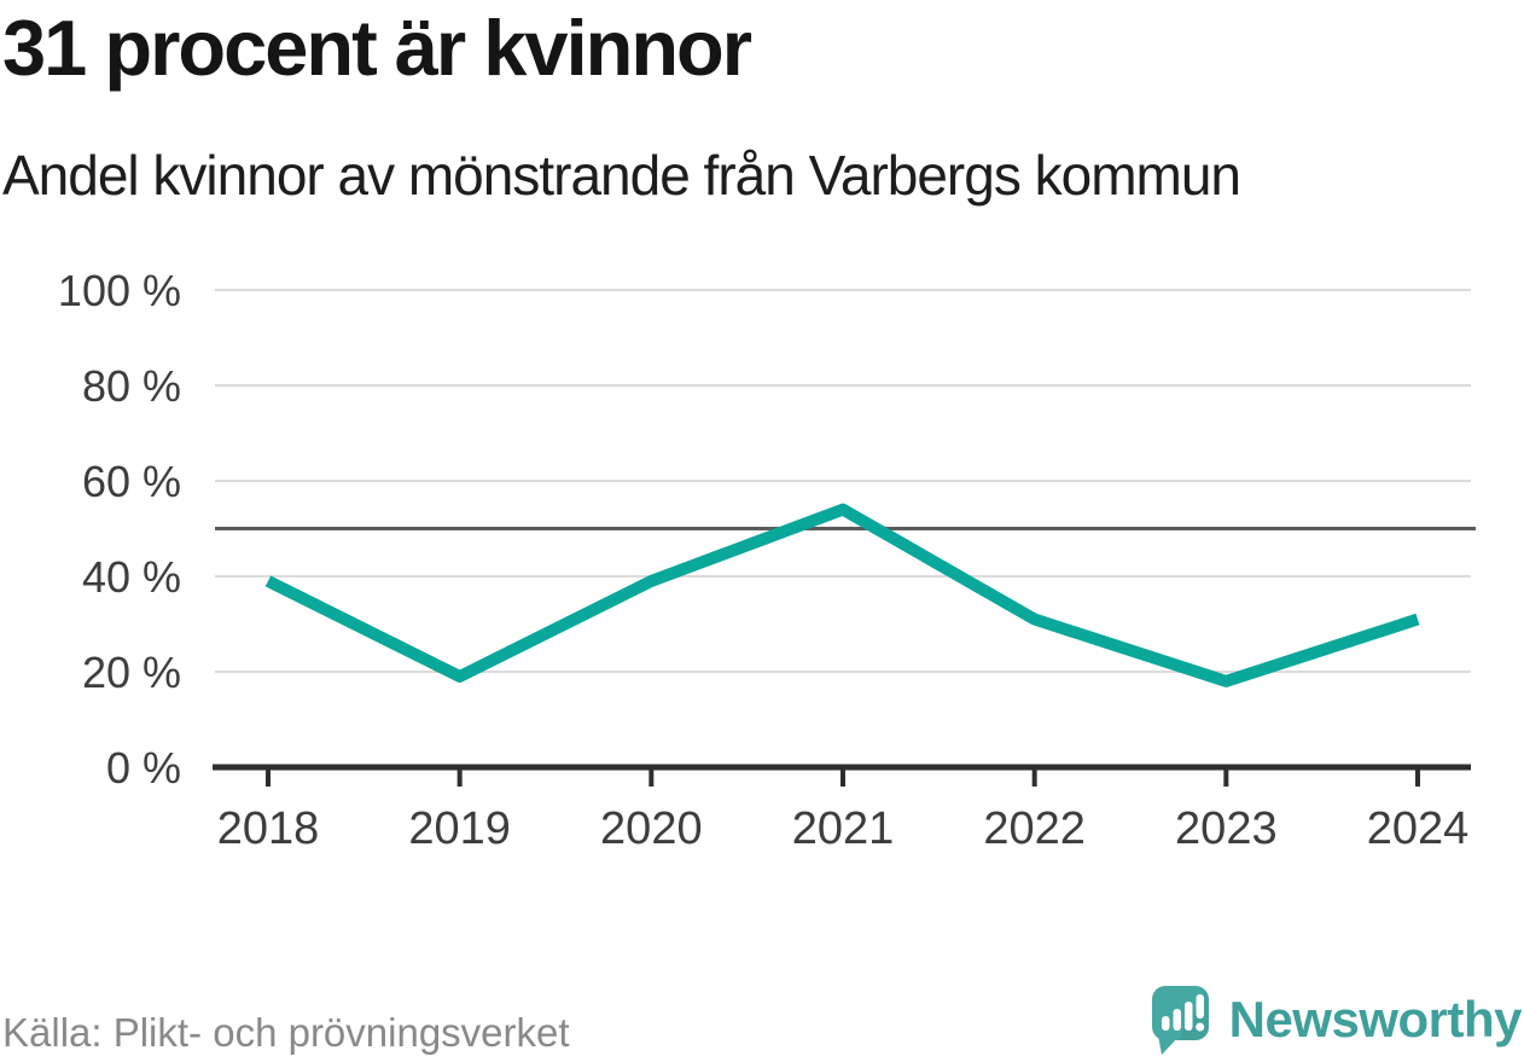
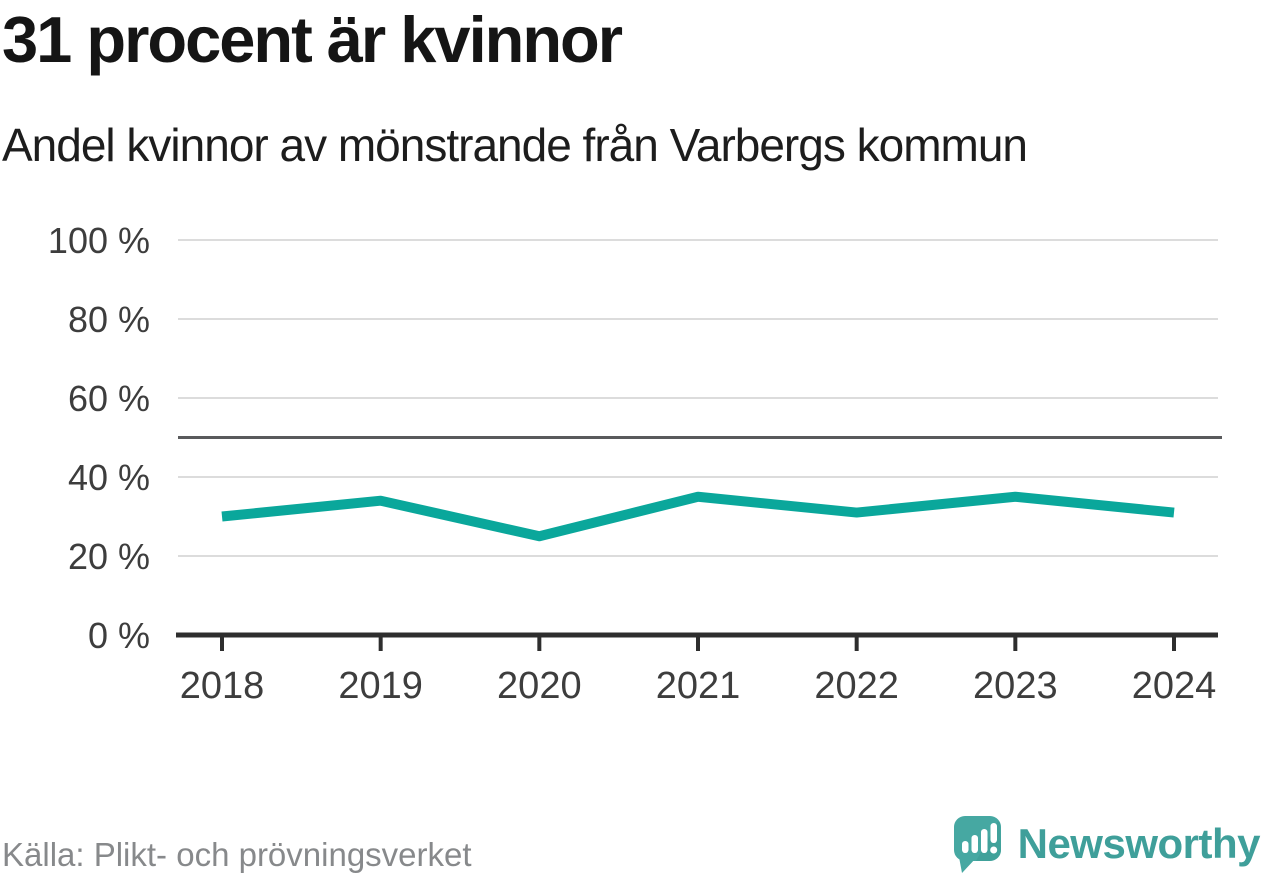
2018: 39% -> 30%
2019: 19% -> 34%
2020: 39% -> 25%
2021: 54% -> 35%
2023: 18% -> 35%
